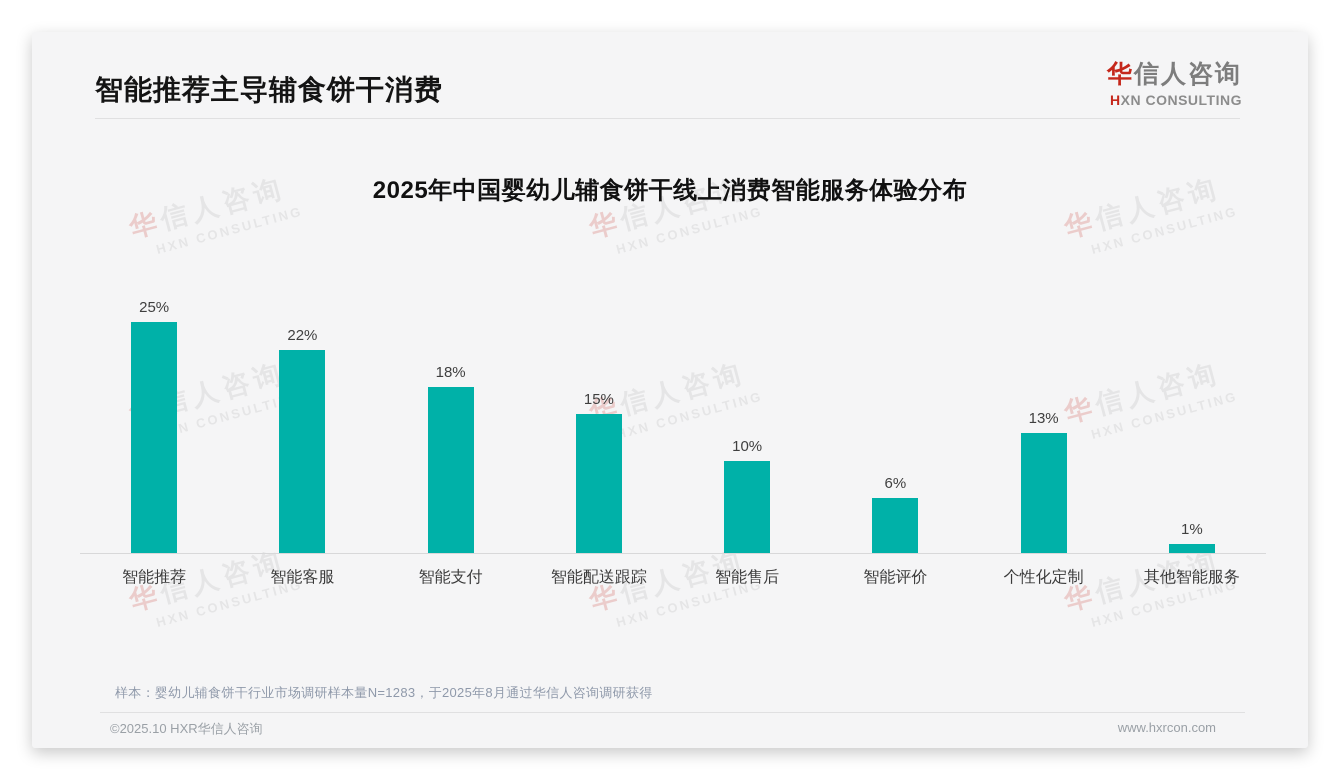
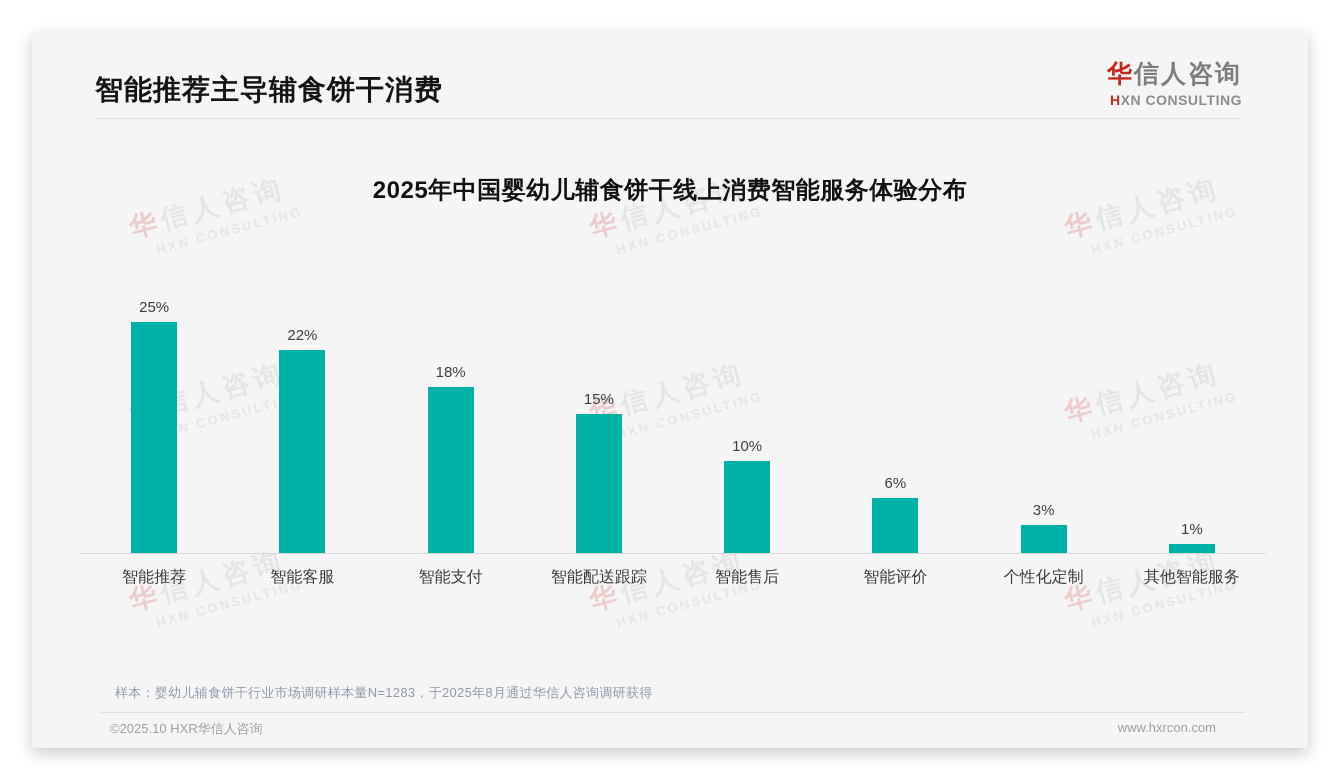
个性化定制: 13% -> 3%
